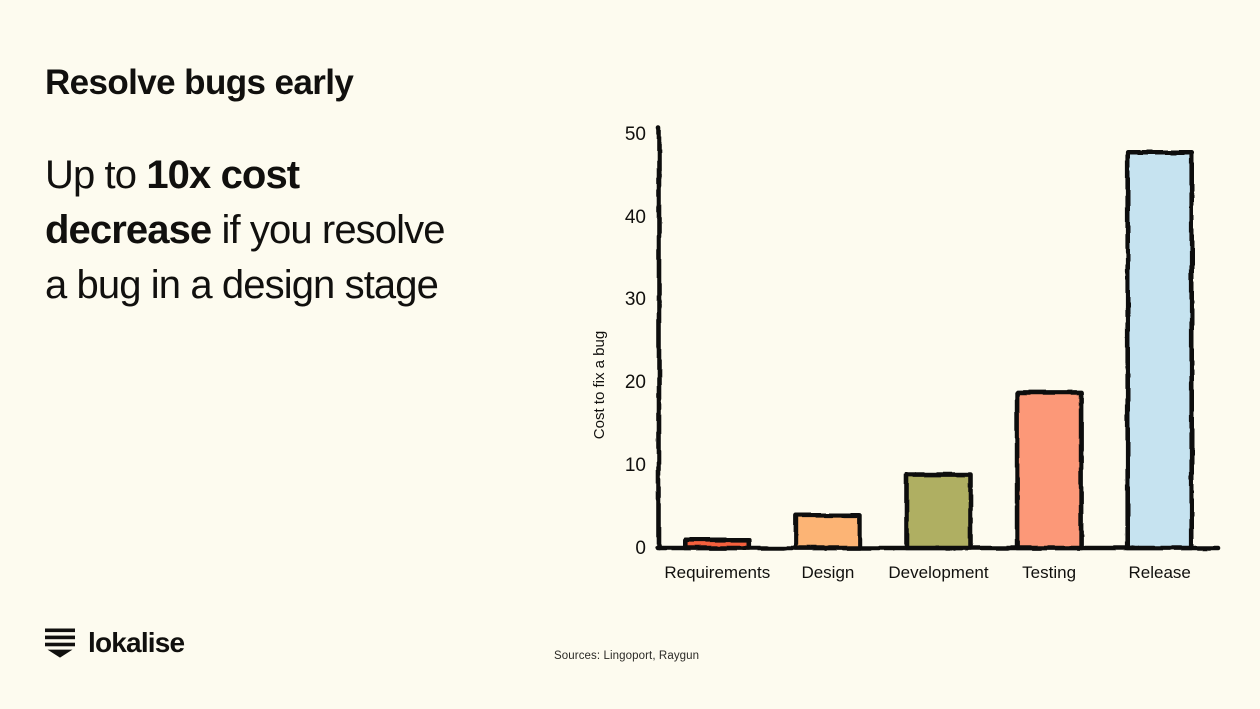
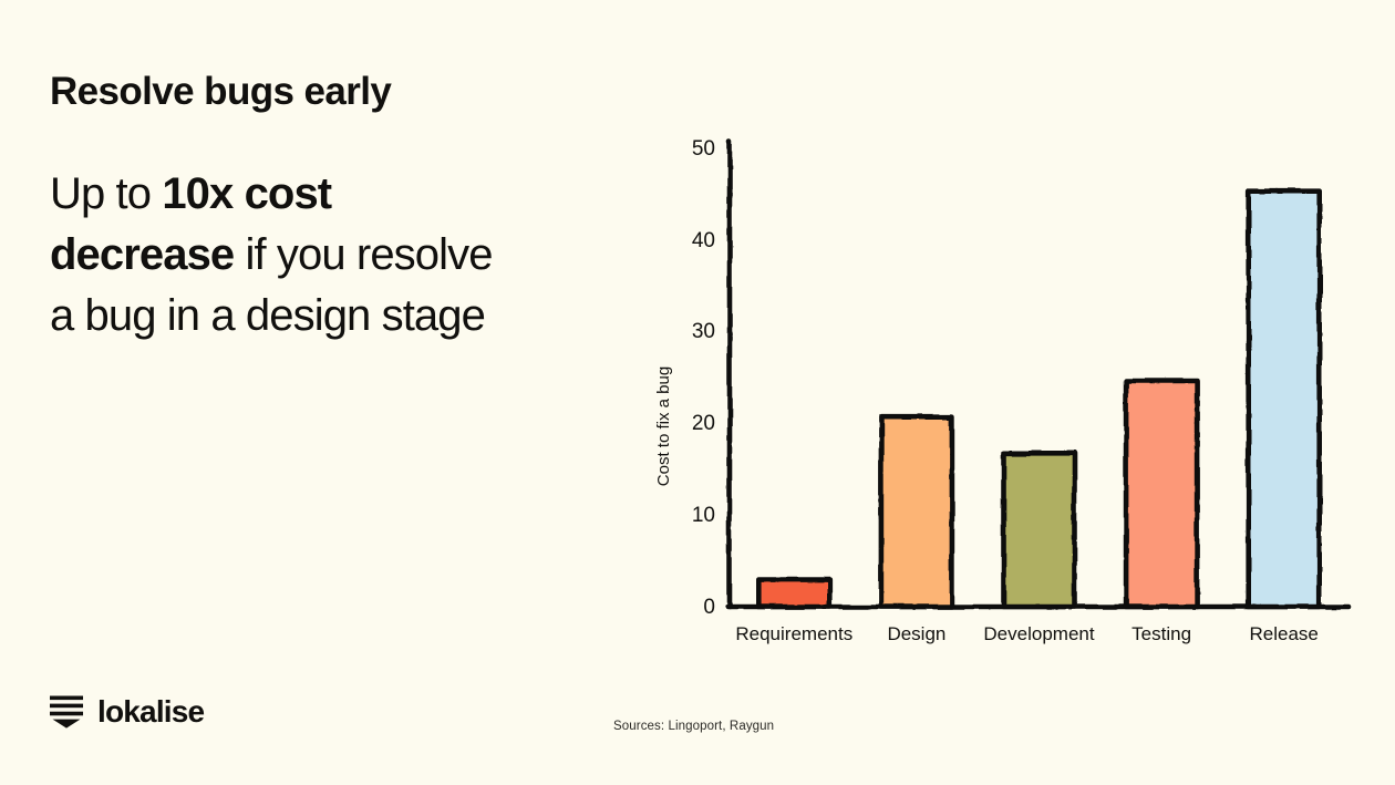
Requirements: 1 -> 3
Design: 4 -> 21
Development: 9 -> 17
Testing: 19 -> 25
Release: 48 -> 46
